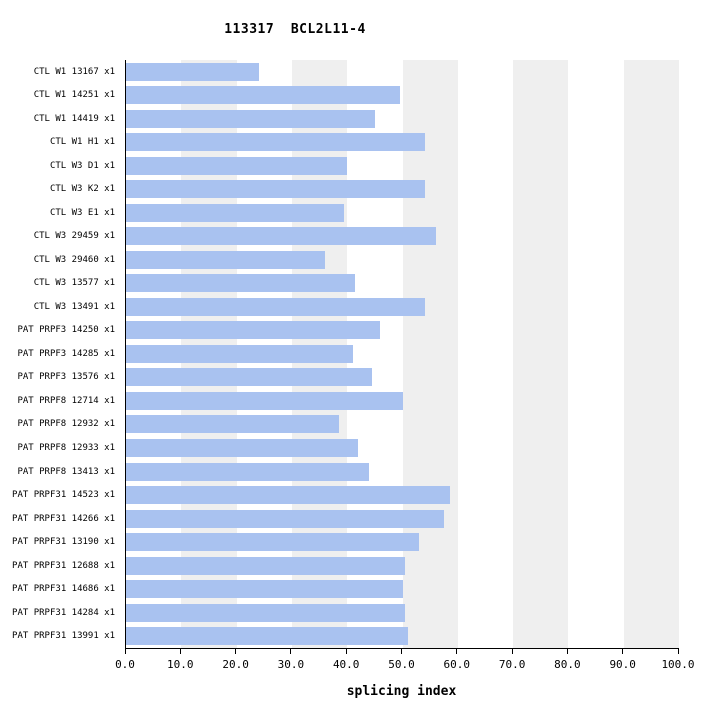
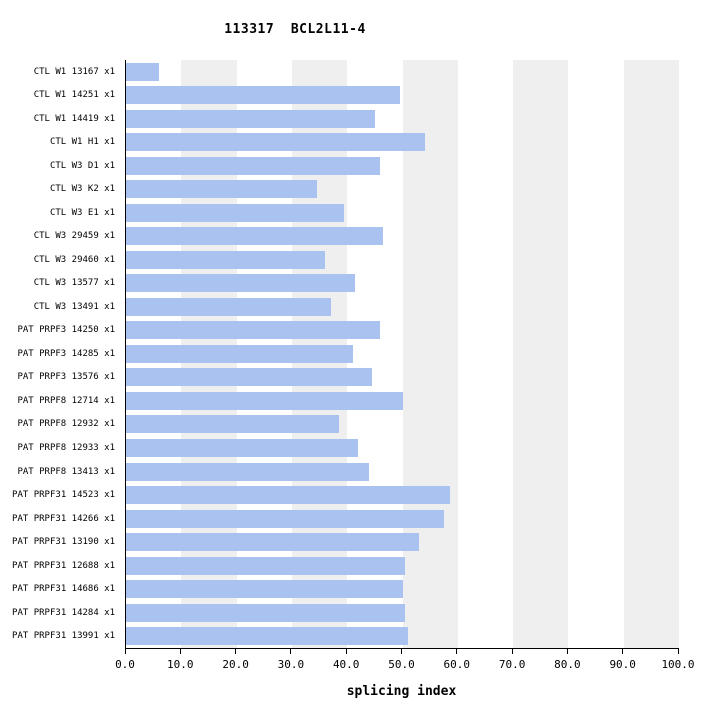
CTL W1 13167 x1: 24 -> 6
CTL W3 D1 x1: 40 -> 46
CTL W3 K2 x1: 54 -> 34
CTL W3 29459 x1: 56 -> 46
CTL W3 13491 x1: 54 -> 37
